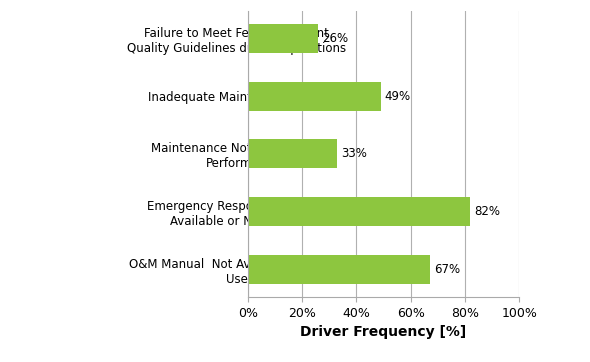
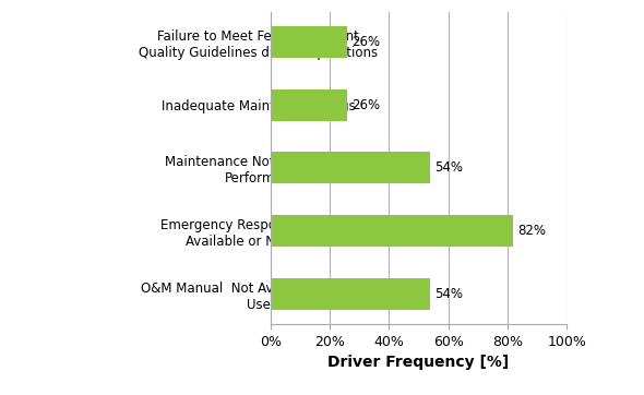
Inadequate Maintenance Logs: 49% -> 26%
Maintenance Not Adequately Performed: 33% -> 54%
O&M Manual Not Available or Not in Use: 67% -> 54%
